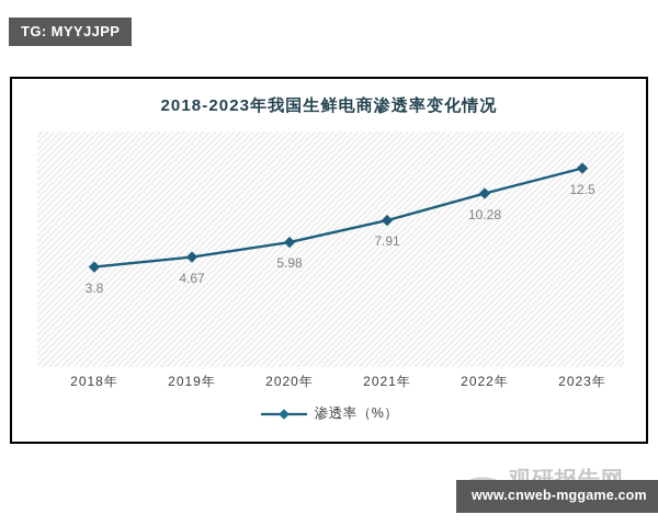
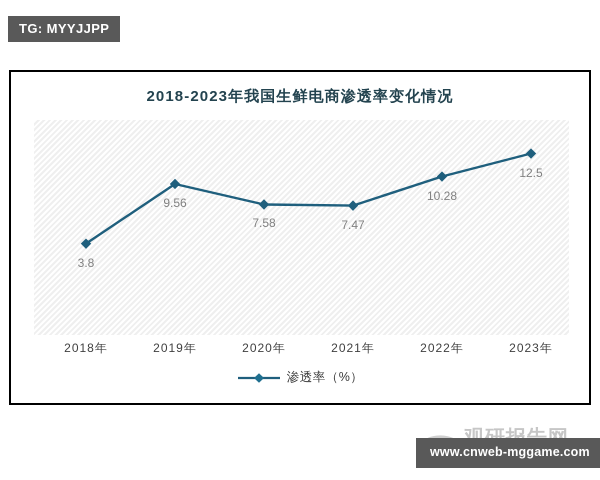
2019年: 4.67 -> 9.56
2020年: 5.98 -> 7.58
2021年: 7.91 -> 7.47
